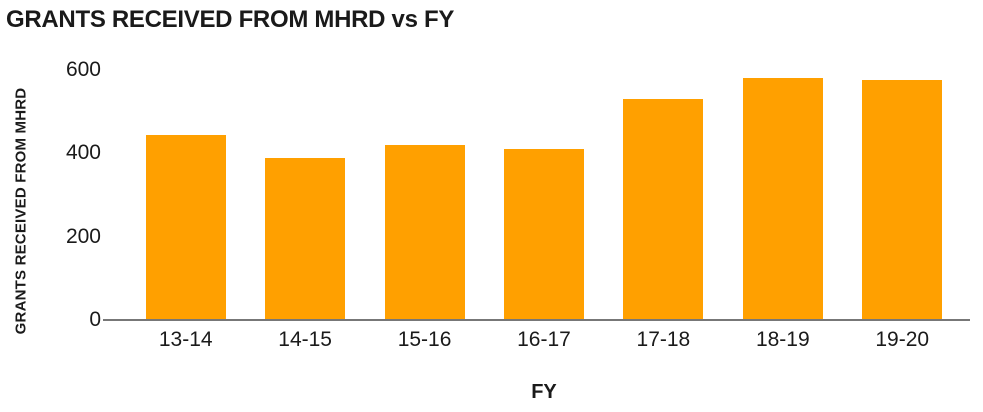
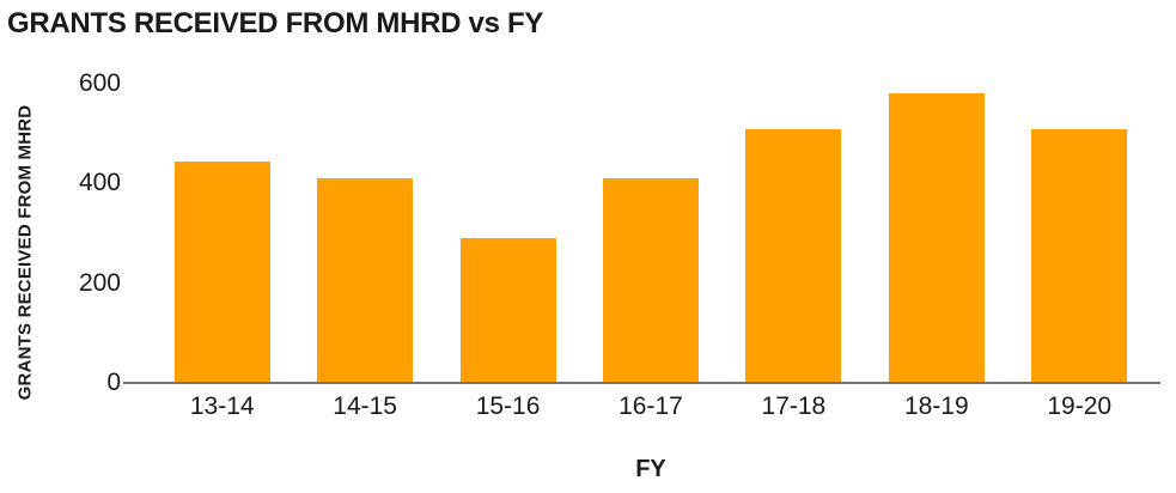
14-15: 390 -> 410
15-16: 420 -> 290
17-18: 530 -> 510
19-20: 580 -> 510
